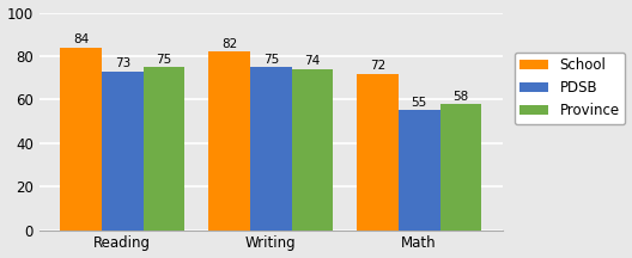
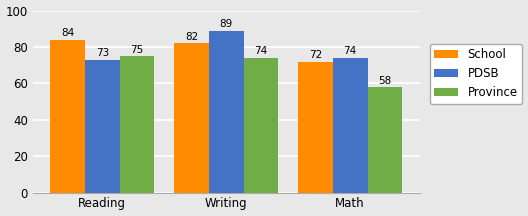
PDSB/Writing: 75 -> 89
PDSB/Math: 55 -> 74
